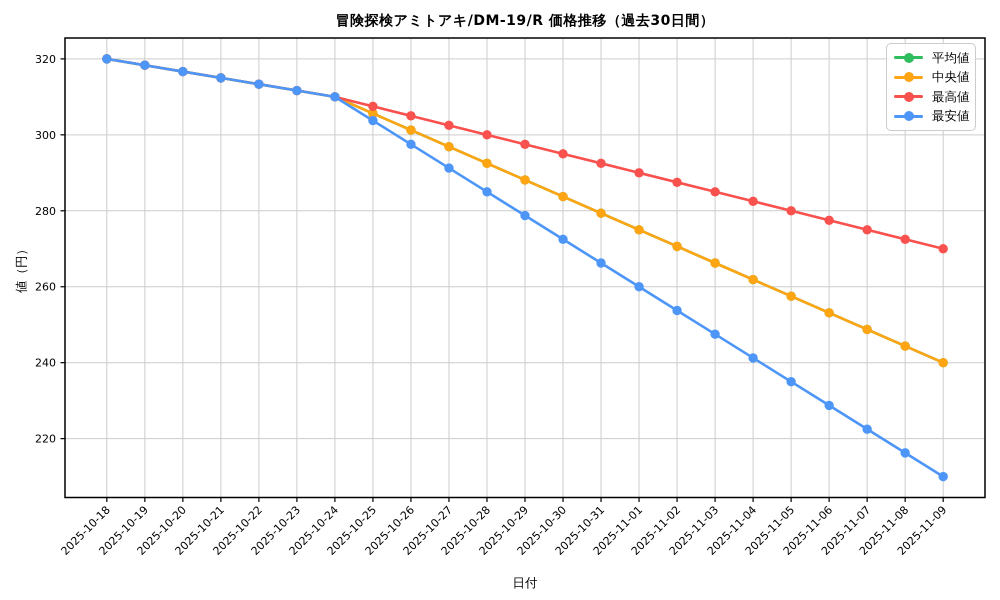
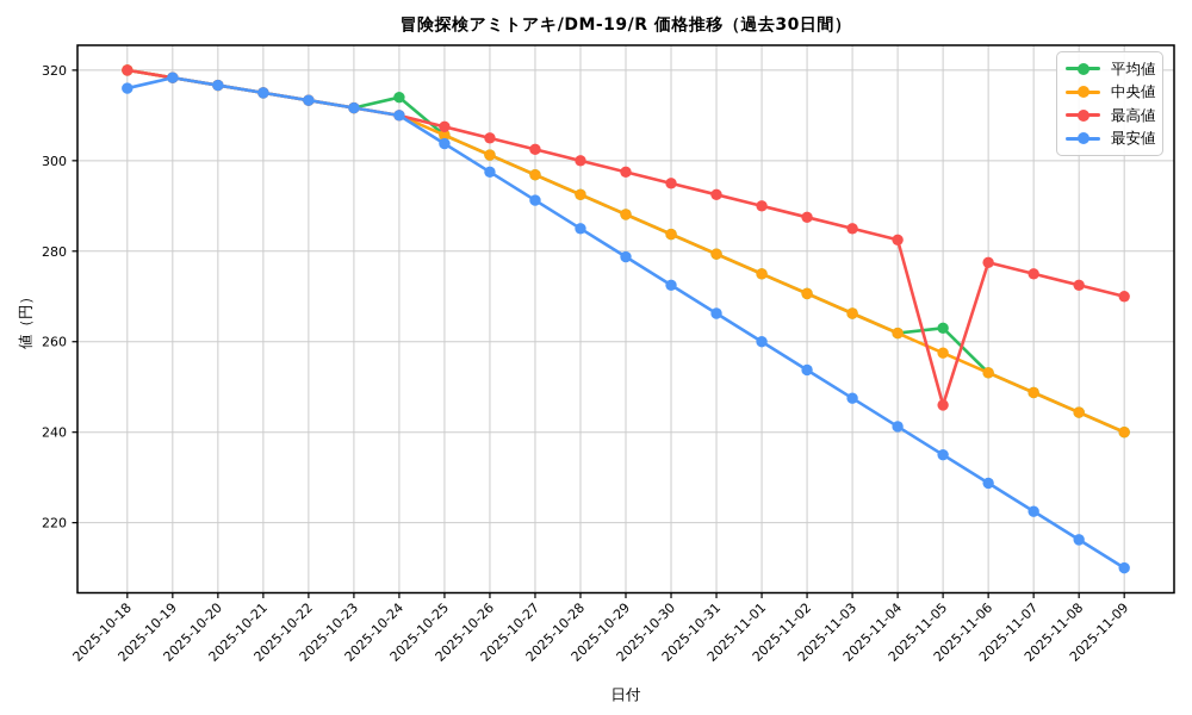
最安値/2025-10-18: 320 -> 316
平均値/2025-10-24: 310 -> 314
平均値/2025-11-05: 258 -> 263
最高値/2025-11-05: 280 -> 246
